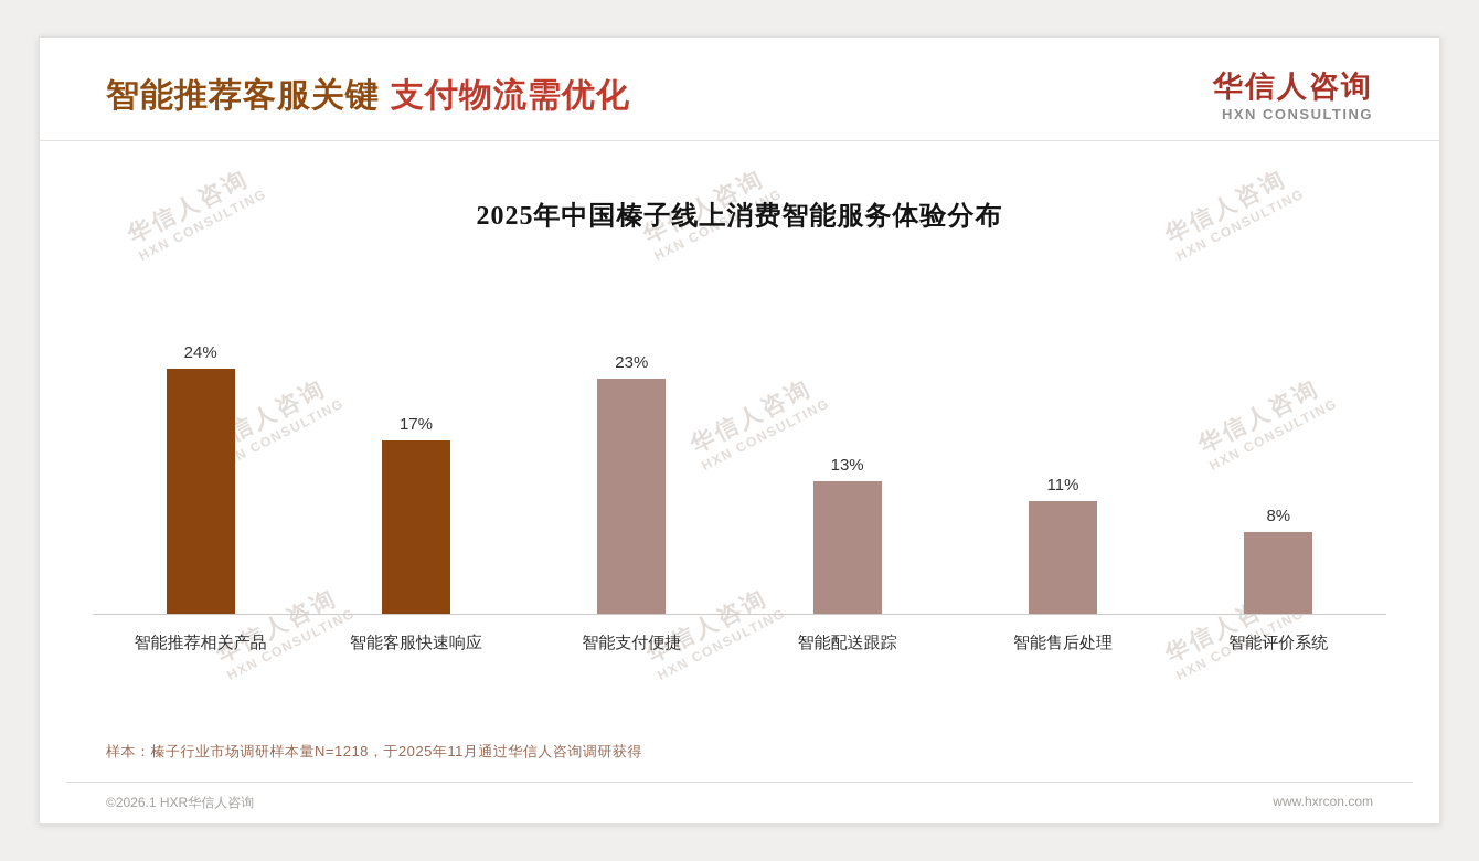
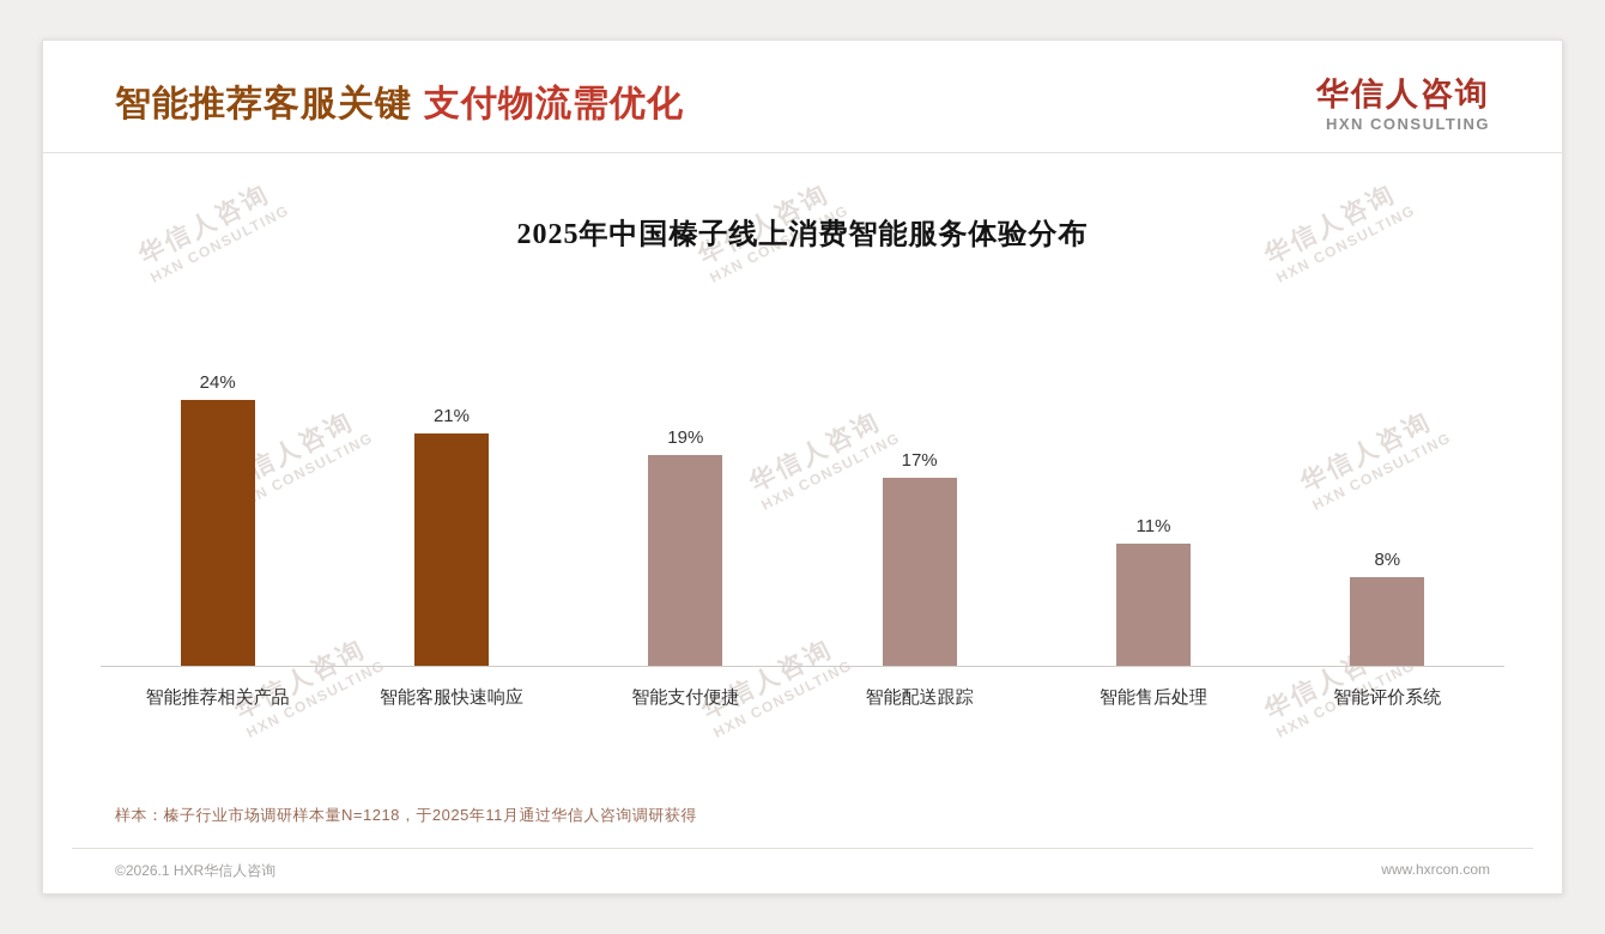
智能客服快速响应: 17% -> 21%
智能支付便捷: 23% -> 19%
智能配送跟踪: 13% -> 17%
